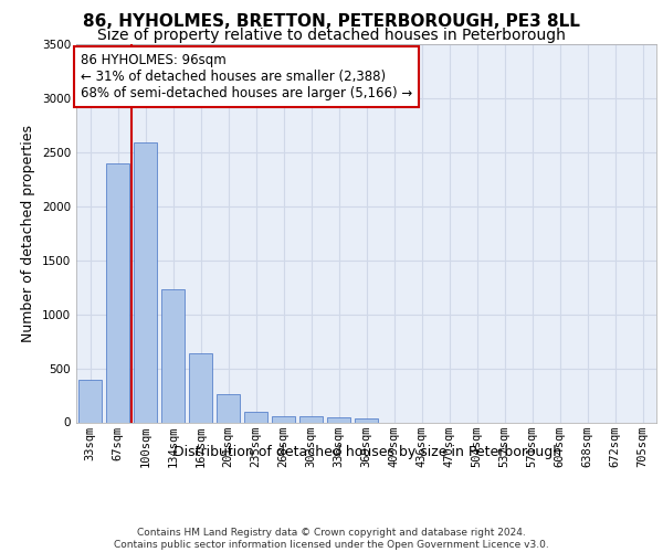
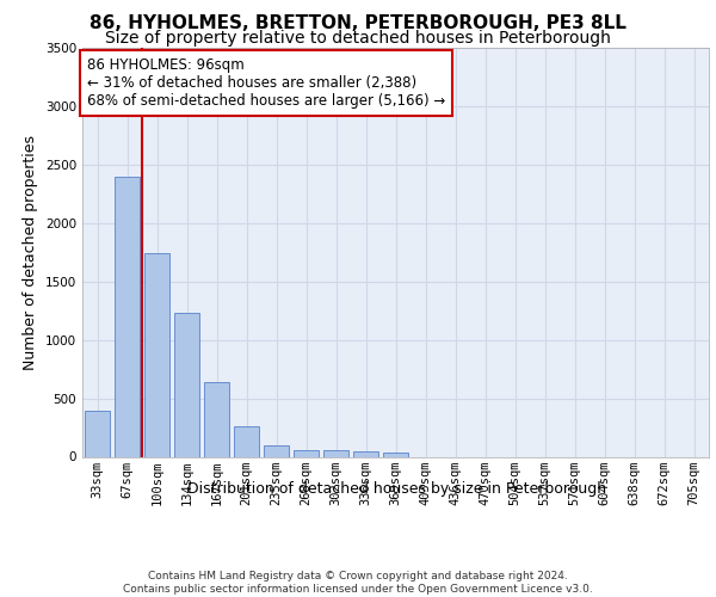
100sqm: 2590 -> 1740
